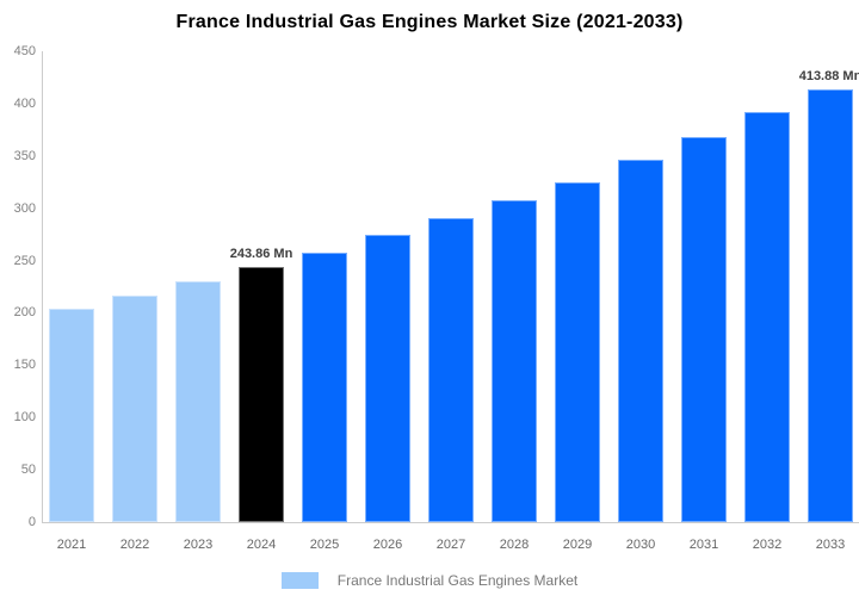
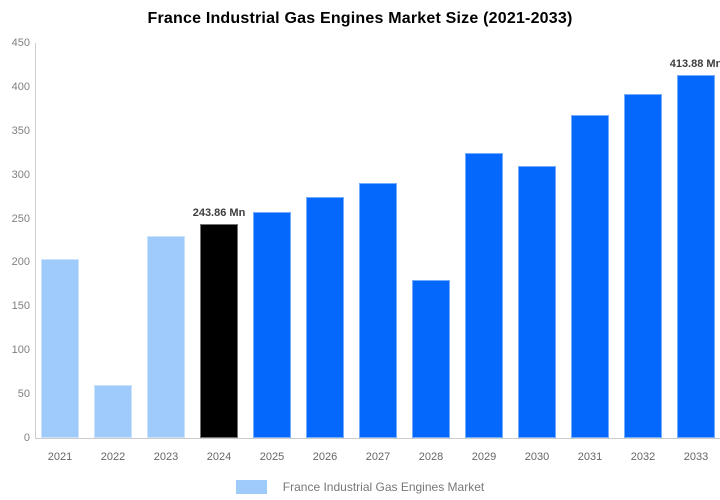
2022: 220 -> 60
2028: 310 -> 180
2030: 350 -> 310
